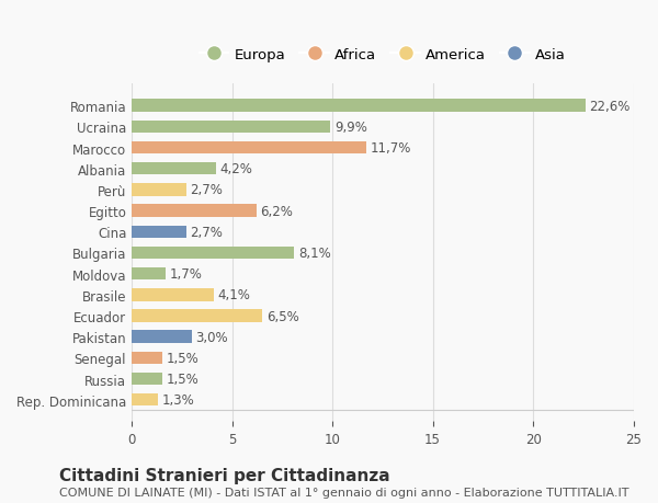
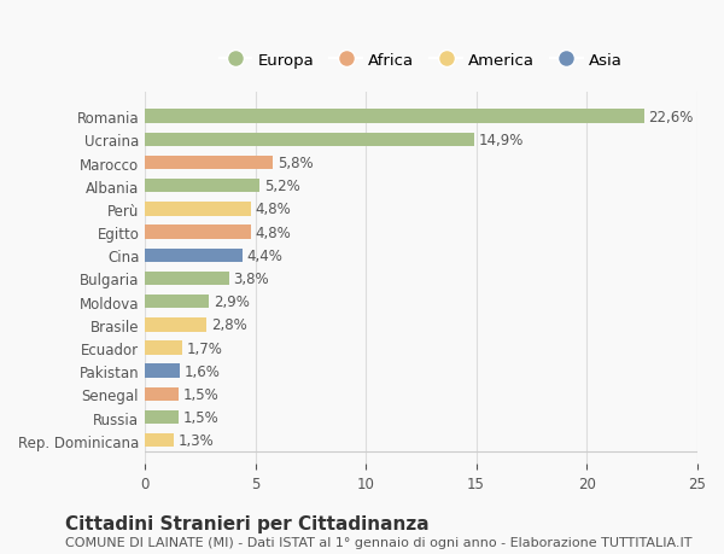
Ucraina: 9,9% -> 14,9%
Marocco: 11,7% -> 5,8%
Albania: 4,2% -> 5,2%
Perù: 2,7% -> 4,8%
Egitto: 6,2% -> 4,8%
Cina: 2,7% -> 4,4%
Bulgaria: 8,1% -> 3,8%
Moldova: 1,7% -> 2,9%
Brasile: 4,1% -> 2,8%
Ecuador: 6,5% -> 1,7%
Pakistan: 3,0% -> 1,6%
